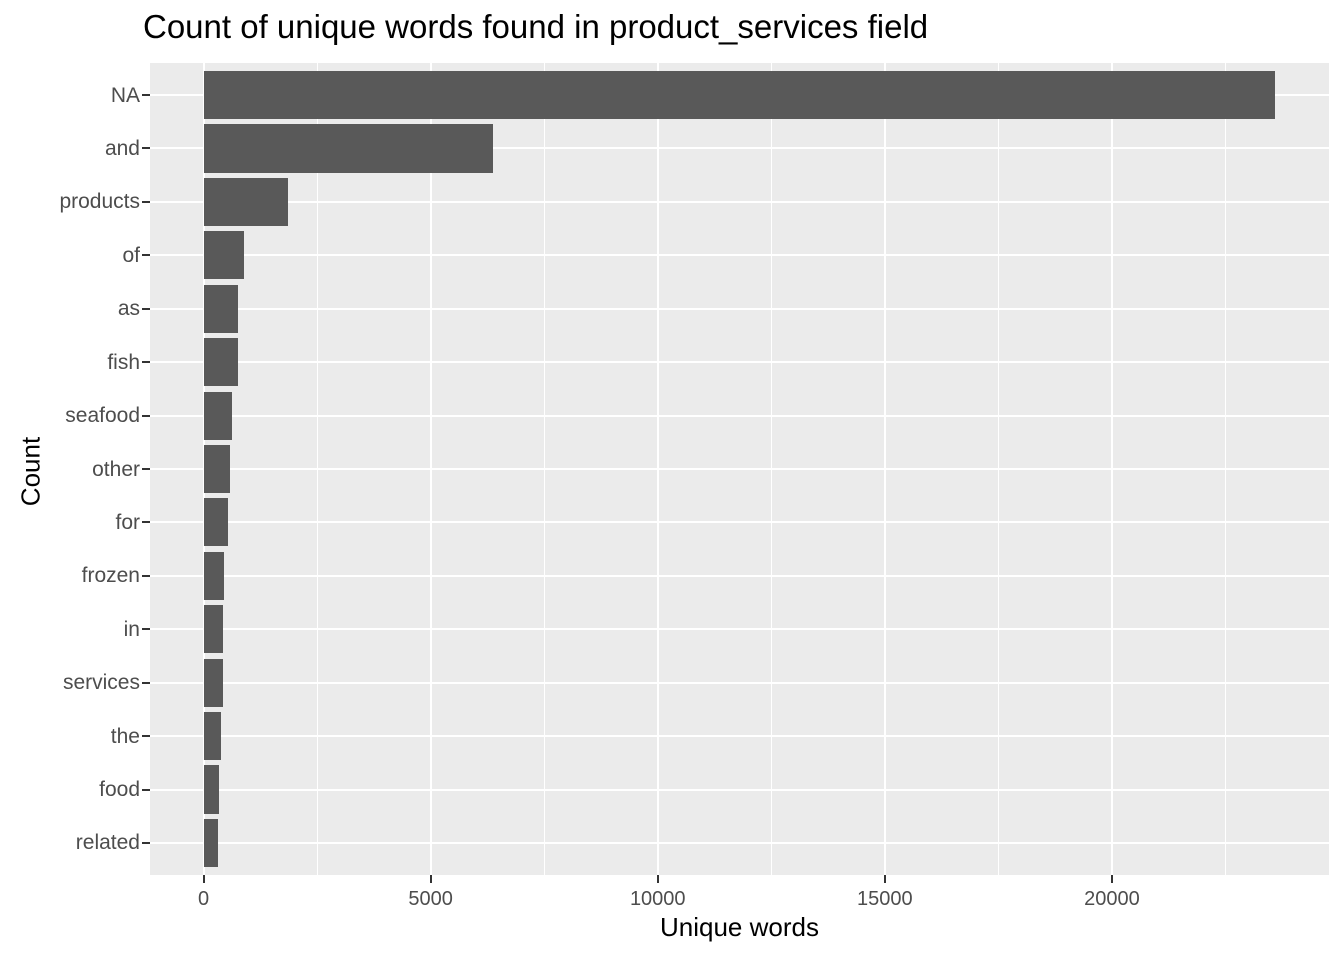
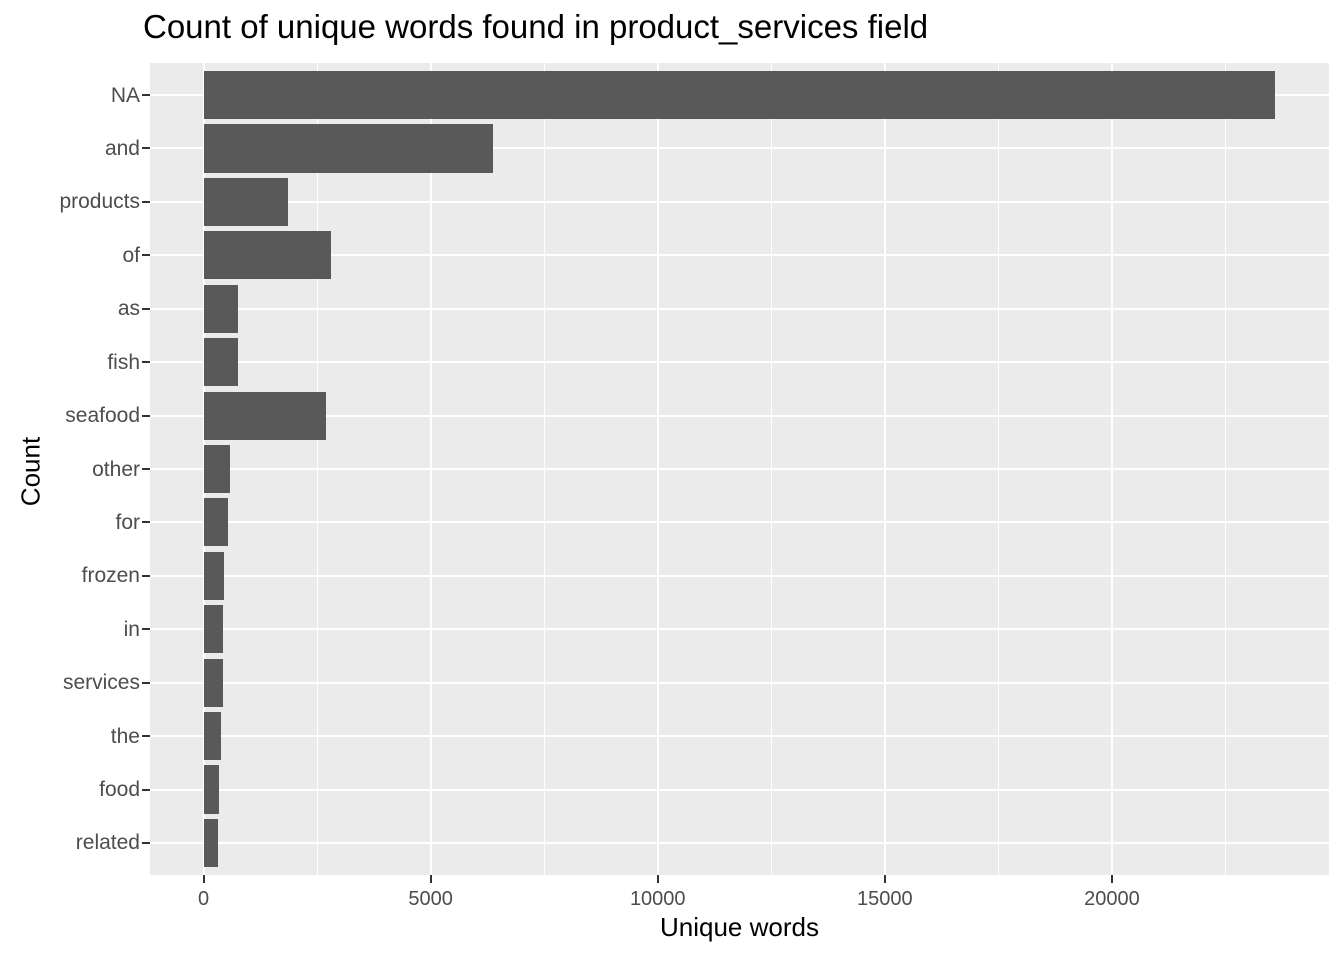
of: 900 -> 2800
seafood: 600 -> 2700
